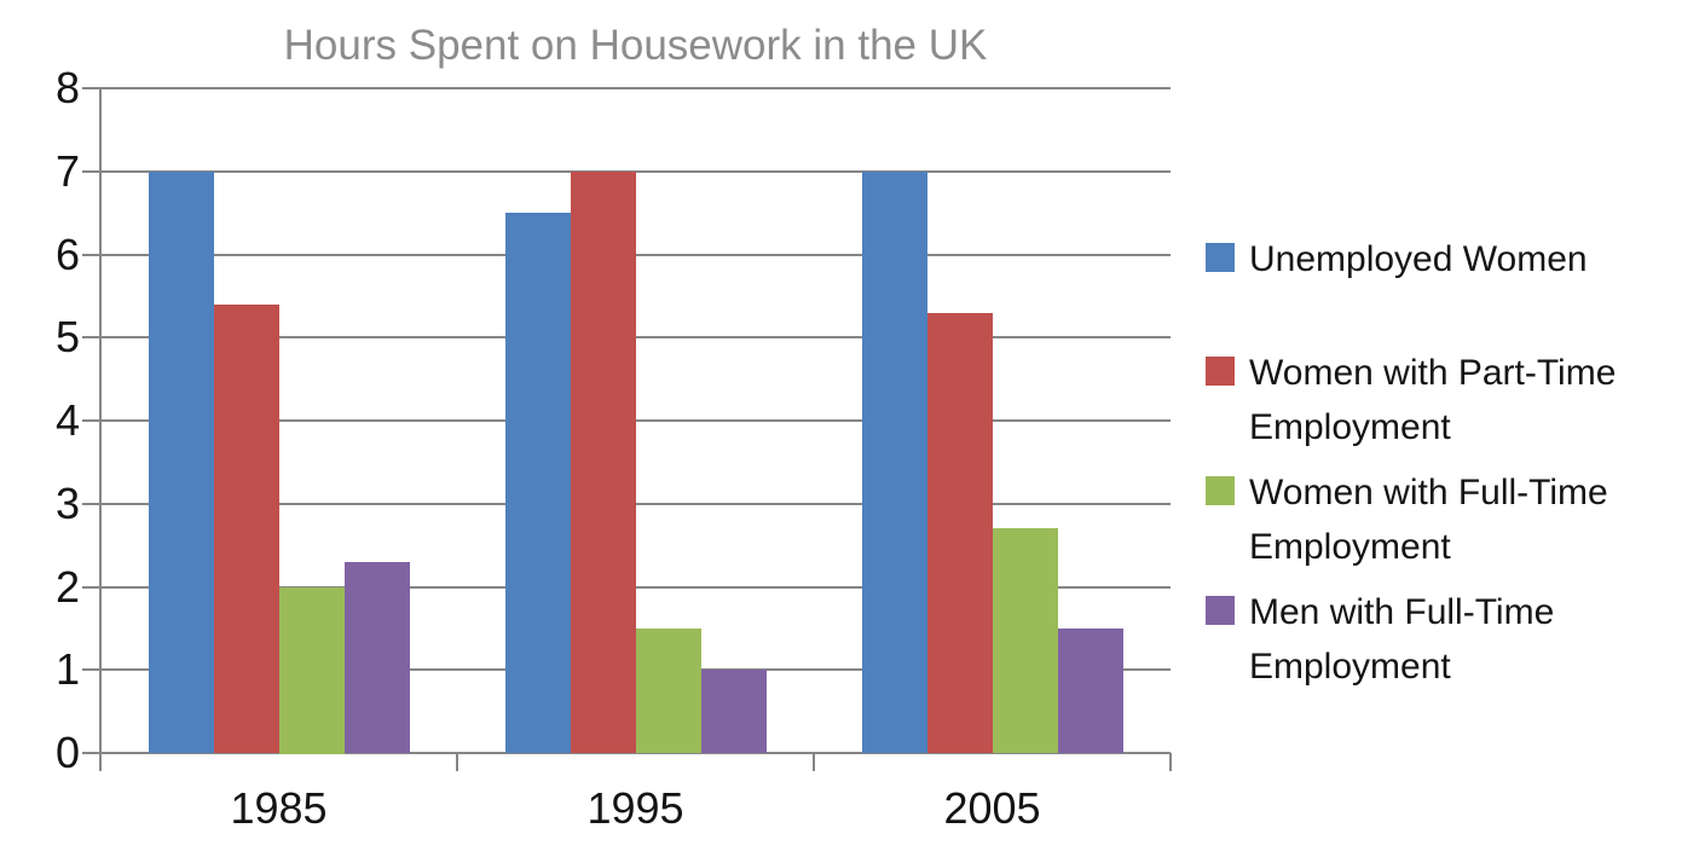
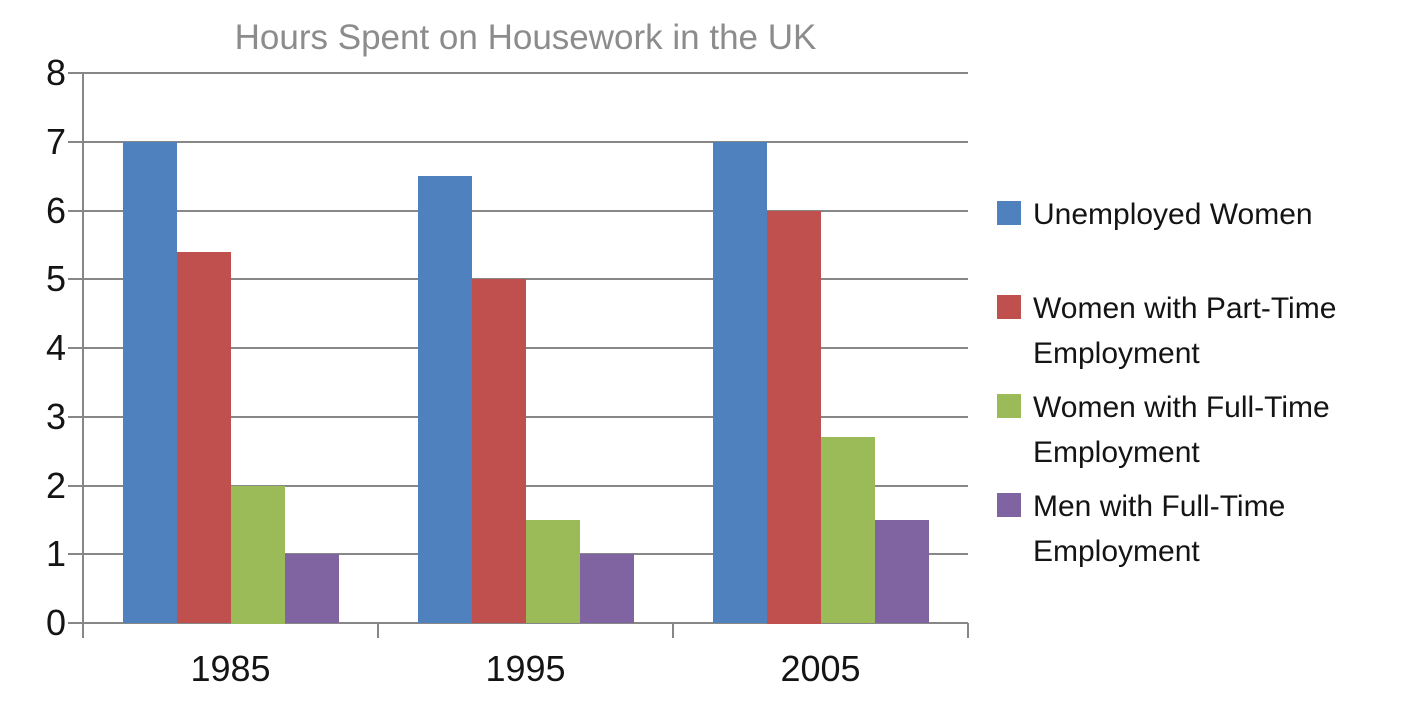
Men with Full-Time Employment/1985: 2.3 -> 1.0
Women with Part-Time Employment/1995: 7.0 -> 5.0
Women with Part-Time Employment/2005: 5.3 -> 6.0
